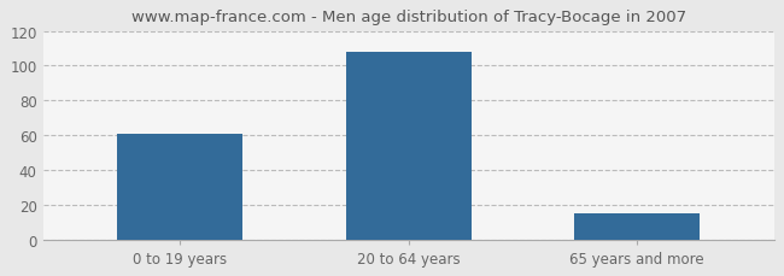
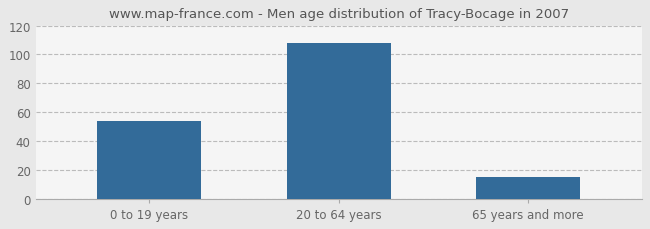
0 to 19 years: 61 -> 54
